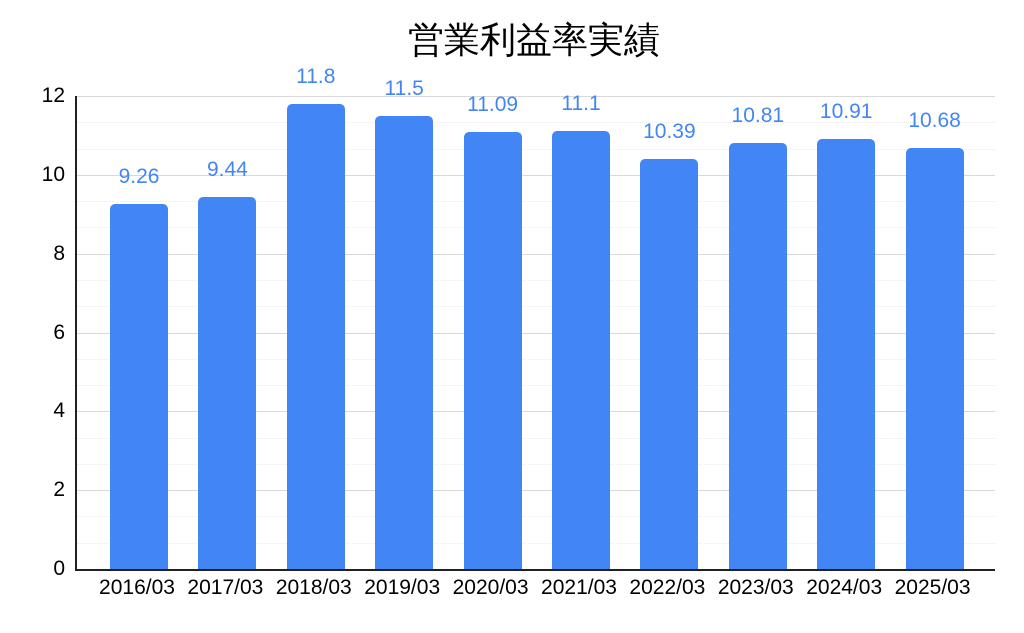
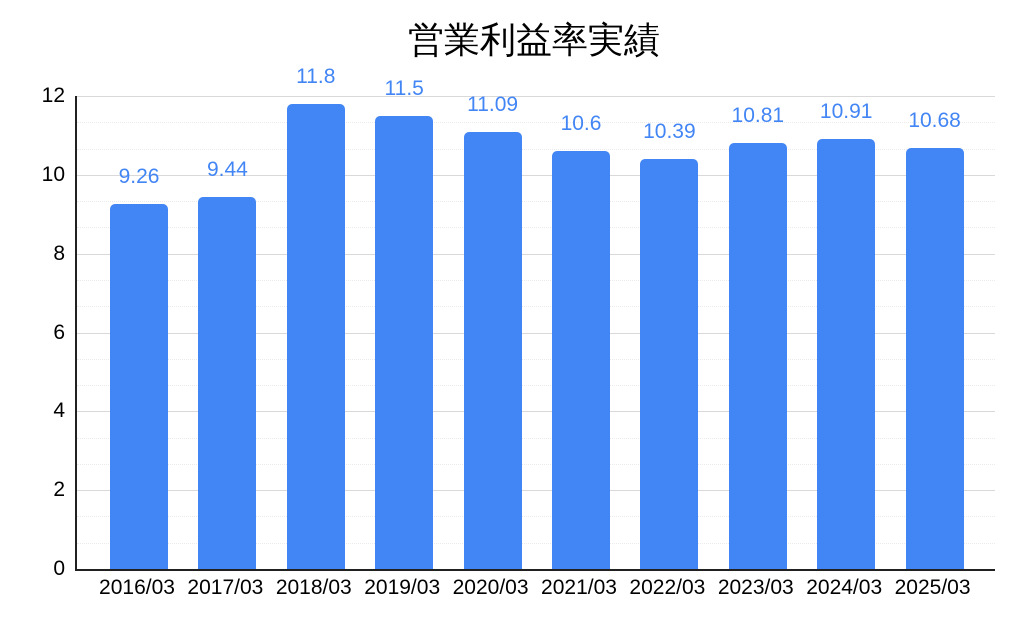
2021/03: 11.1 -> 10.6
